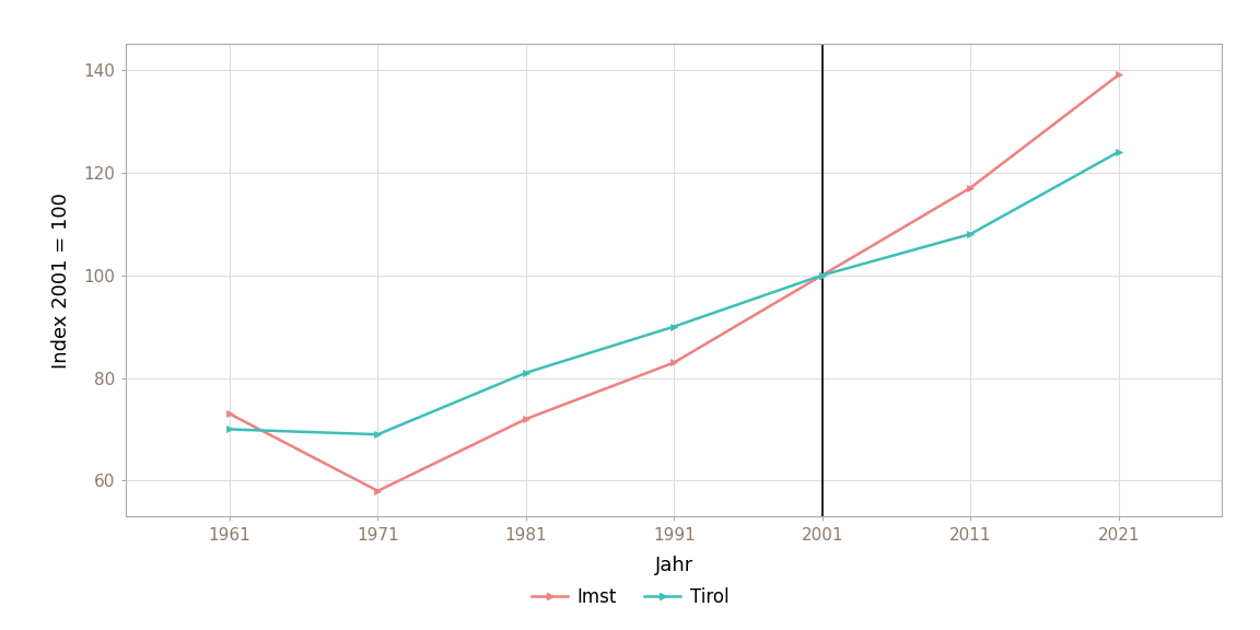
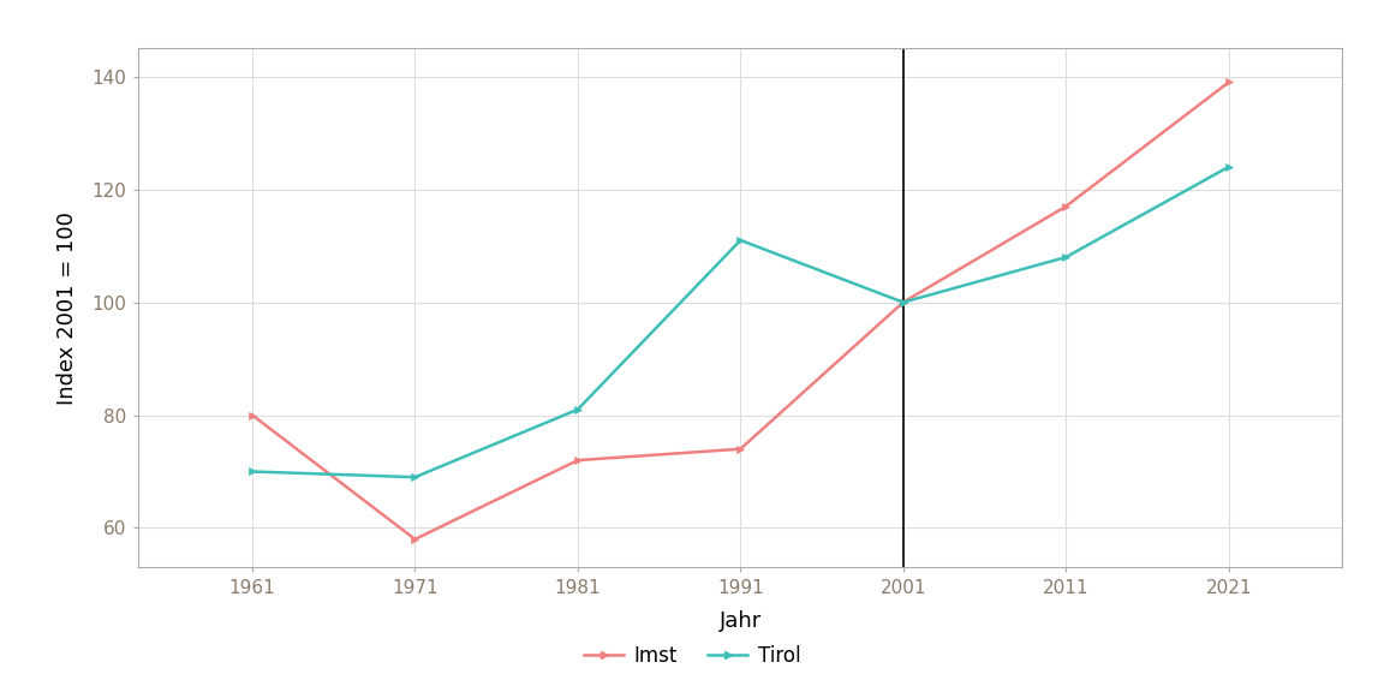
Imst/1961: 73 -> 80
Imst/1991: 83 -> 74
Tirol/1991: 90 -> 111
